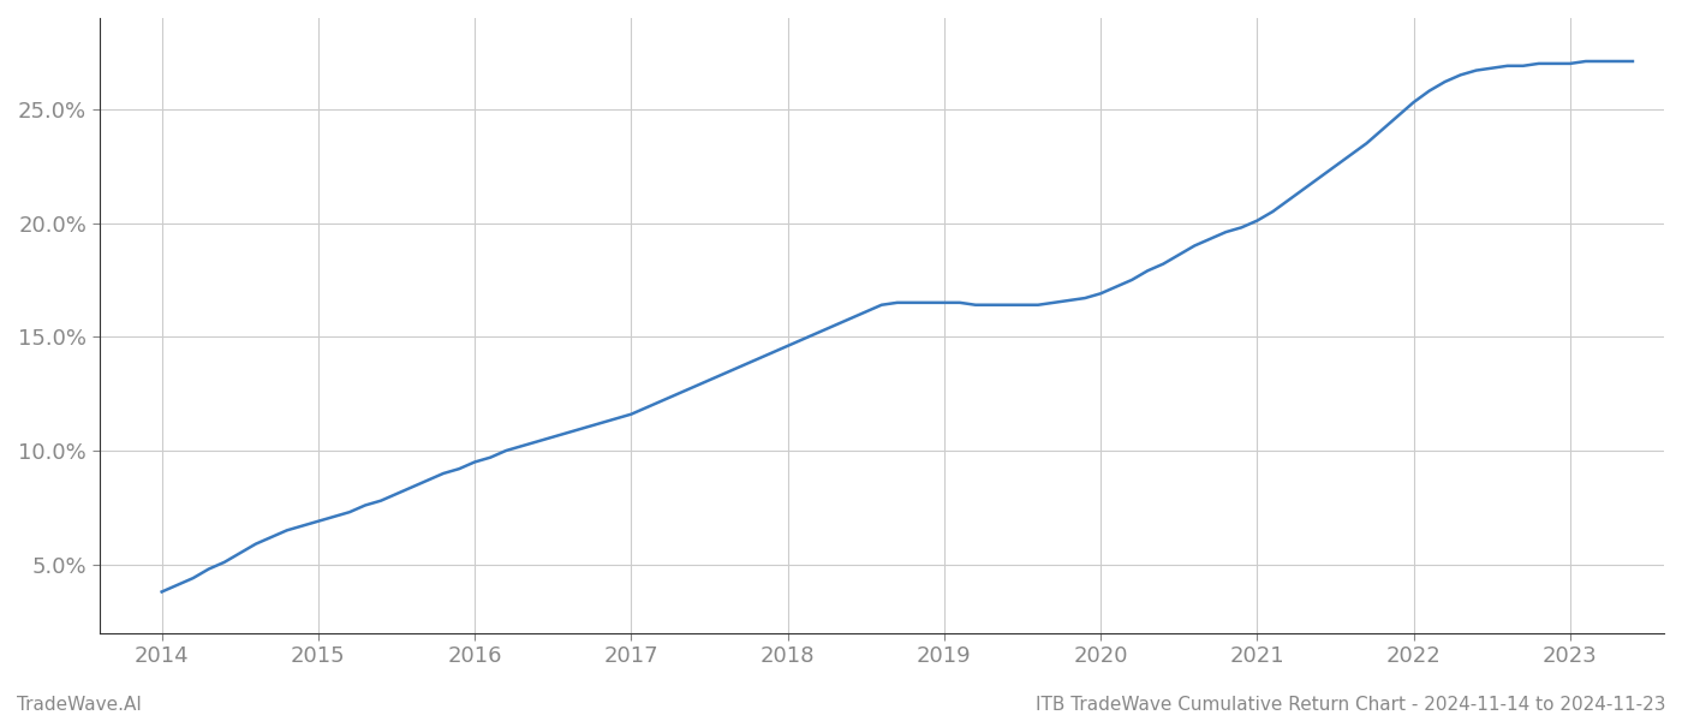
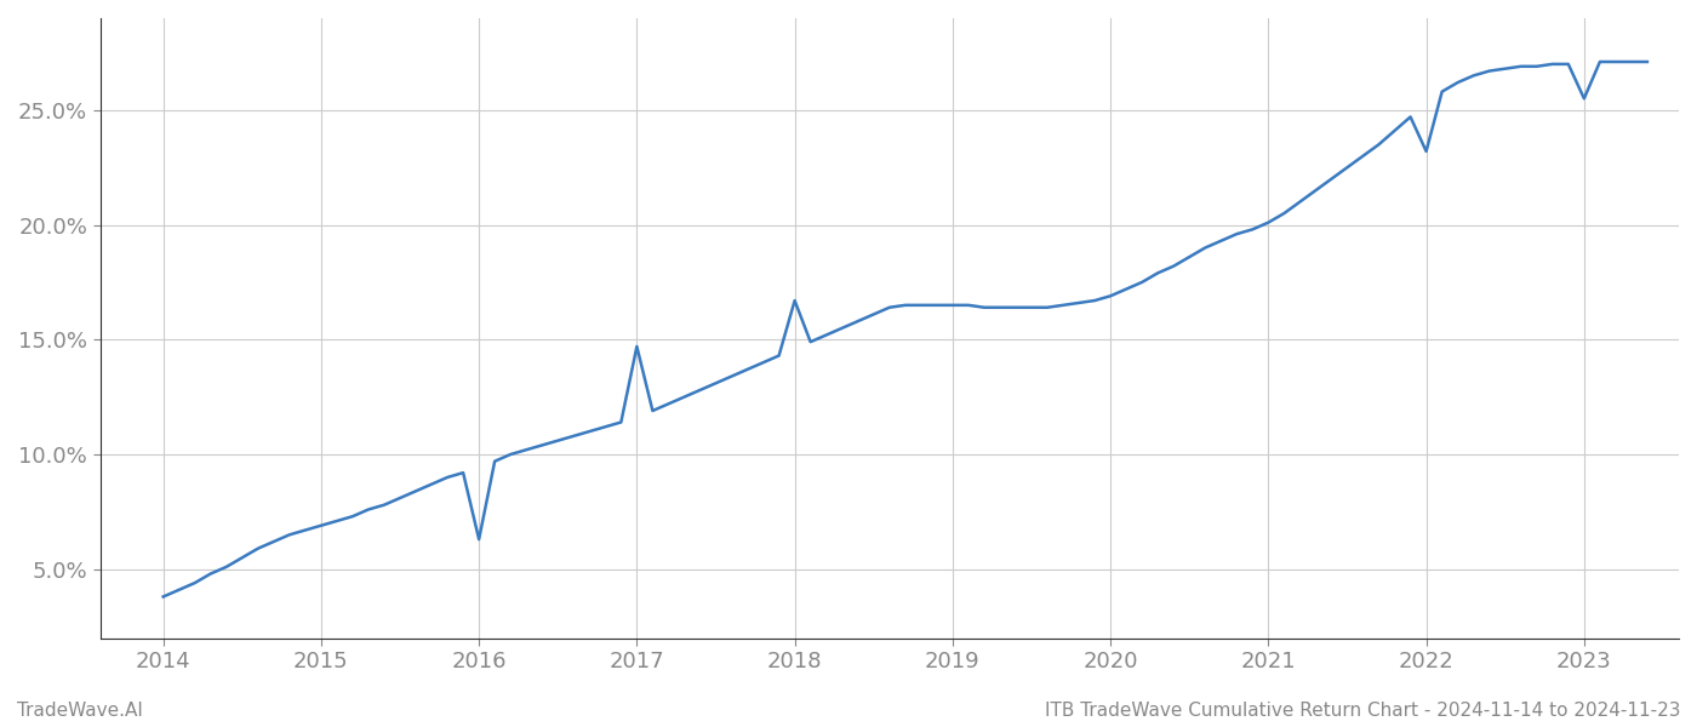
2016: 9.5% -> 6.3%
2017: 11.6% -> 14.7%
2018: 14.6% -> 16.7%
2022: 25.3% -> 23.2%
2023: 27.0% -> 25.5%
